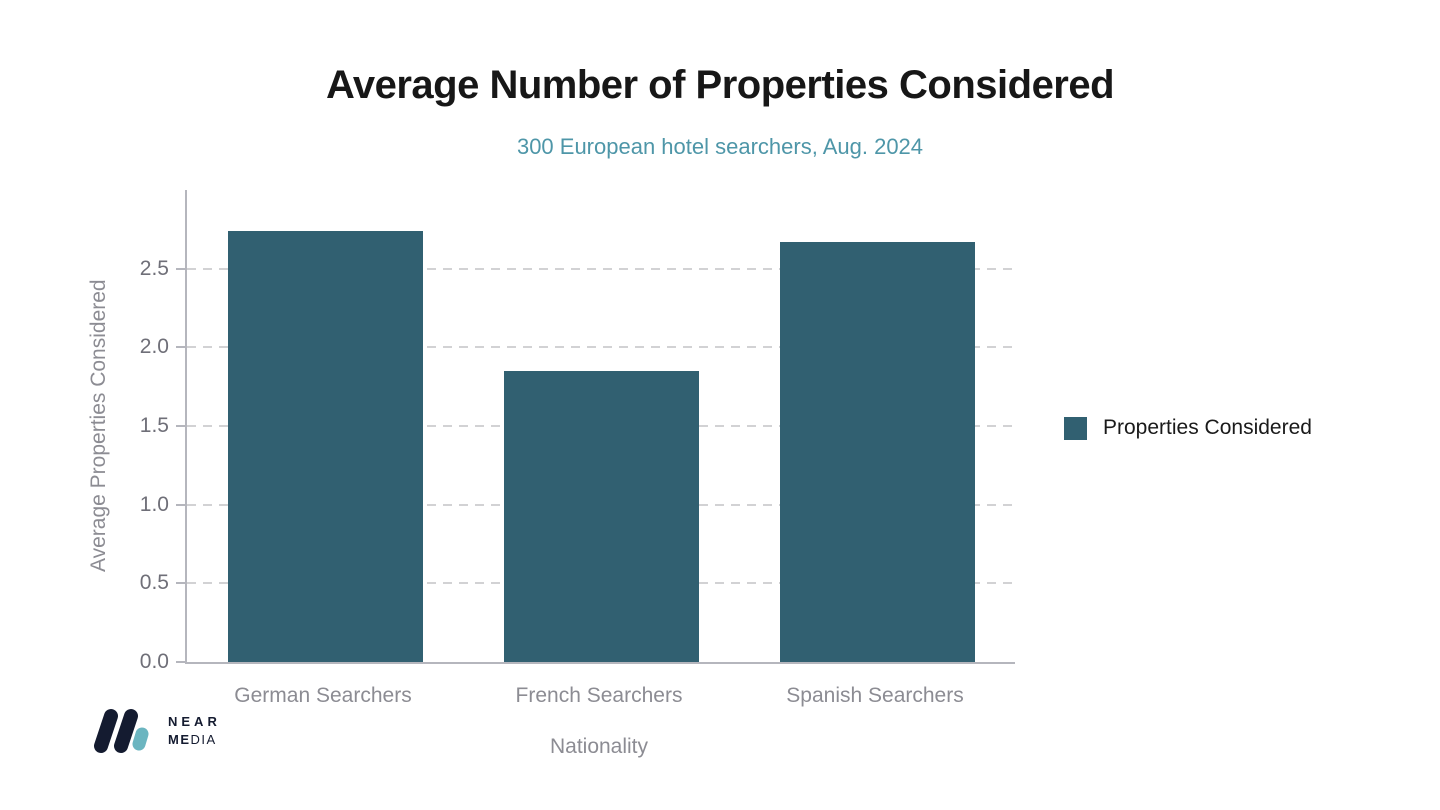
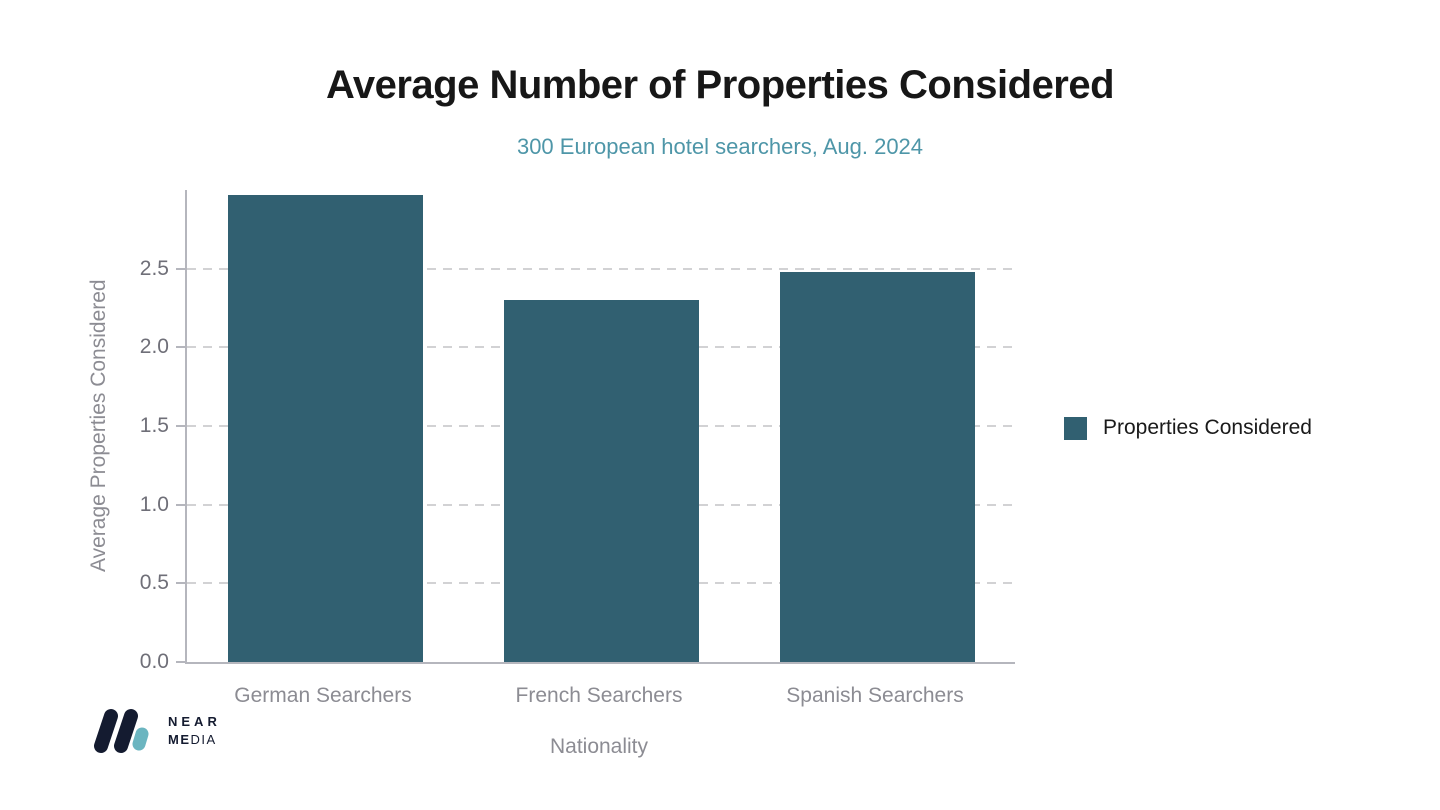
German Searchers: 2.74 -> 2.97
French Searchers: 1.85 -> 2.30
Spanish Searchers: 2.67 -> 2.48
